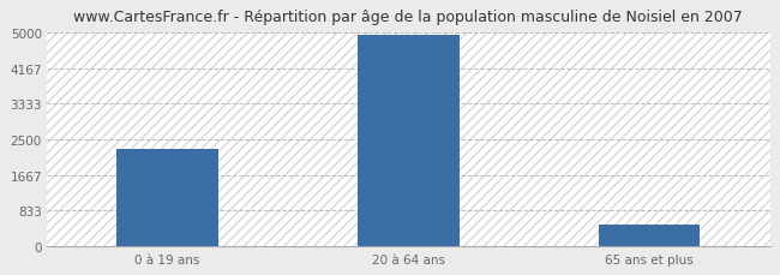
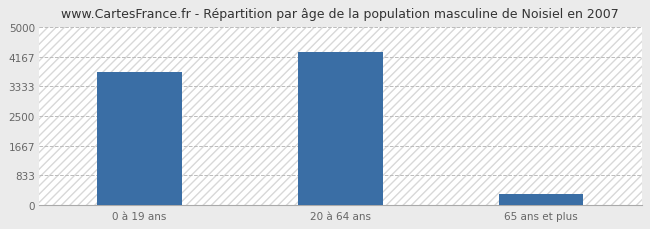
0 à 19 ans: 2290 -> 3750
20 à 64 ans: 4940 -> 4300
65 ans et plus: 510 -> 300
